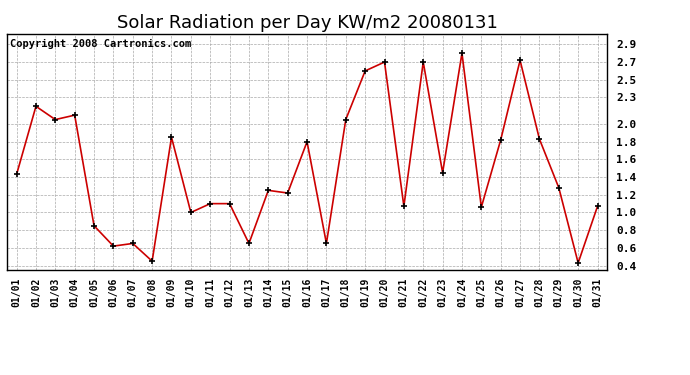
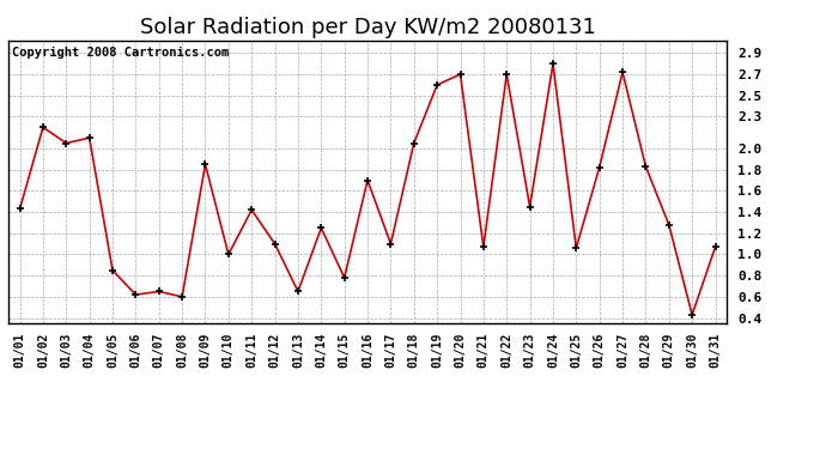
01/08: 0.45 -> 0.60
01/11: 1.10 -> 1.42
01/15: 1.22 -> 0.78
01/16: 1.80 -> 1.70
01/17: 0.65 -> 1.10
